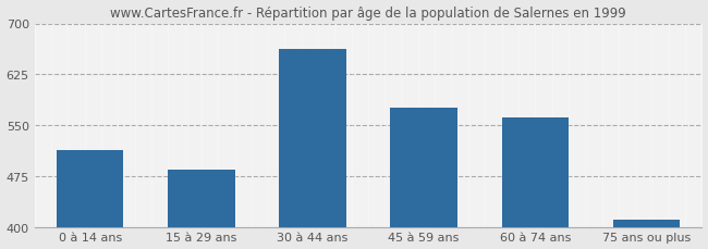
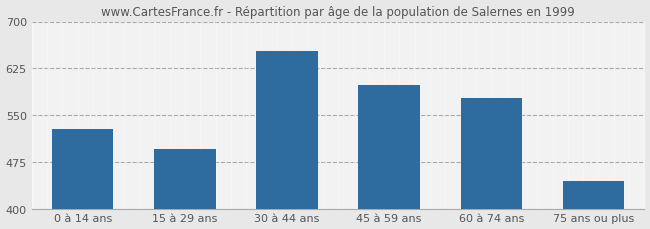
0 à 14 ans: 513 -> 528
15 à 29 ans: 484 -> 496
30 à 44 ans: 662 -> 652
45 à 59 ans: 575 -> 598
60 à 74 ans: 562 -> 578
75 ans ou plus: 411 -> 444
